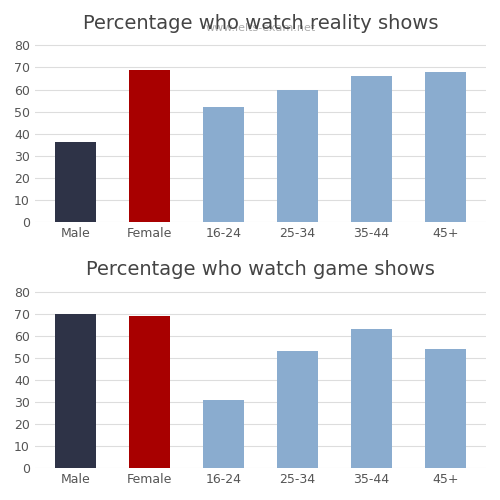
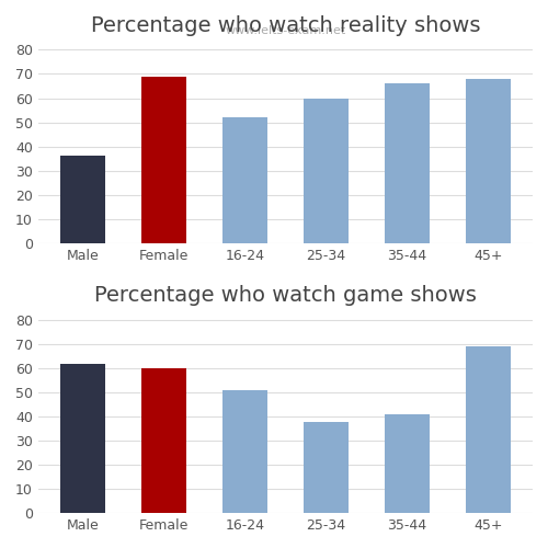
Percentage who watch game shows/Male: 70 -> 62
Percentage who watch game shows/Female: 69 -> 60
Percentage who watch game shows/16-24: 31 -> 51
Percentage who watch game shows/25-34: 53 -> 38
Percentage who watch game shows/35-44: 63 -> 41
Percentage who watch game shows/45+: 54 -> 69
